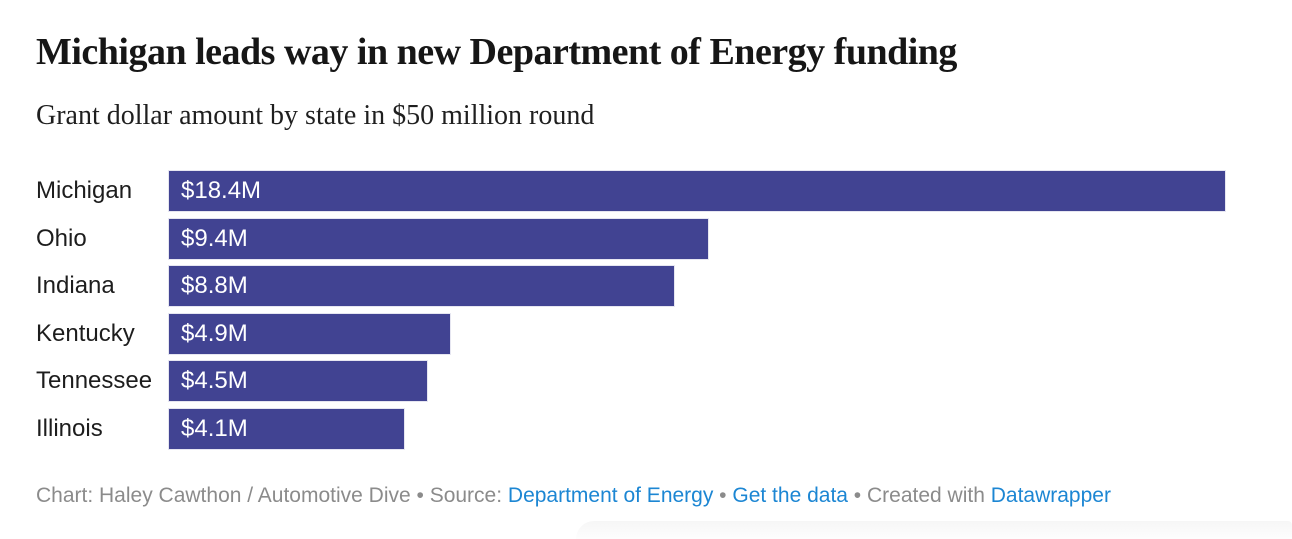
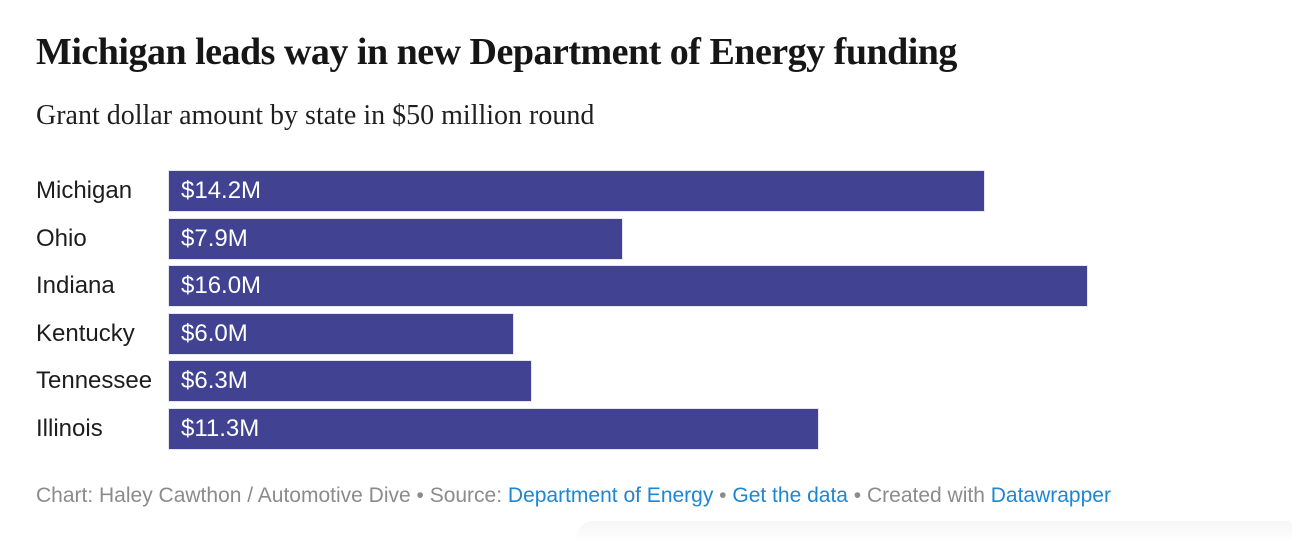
Michigan: $18.4M -> $14.2M
Ohio: $9.4M -> $7.9M
Indiana: $8.8M -> $16.0M
Kentucky: $4.9M -> $6.0M
Tennessee: $4.5M -> $6.3M
Illinois: $4.1M -> $11.3M
